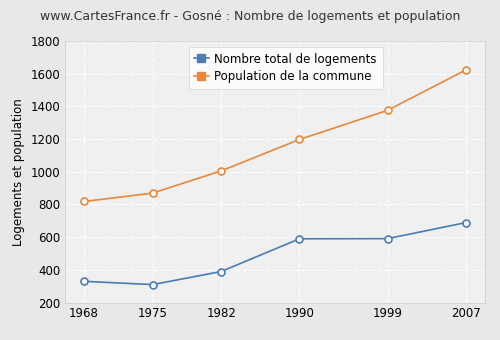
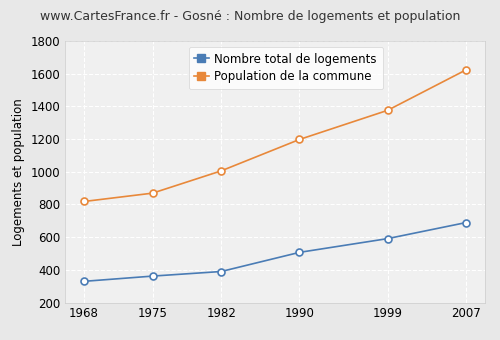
Nombre total de logements/1975: 310 -> 360
Nombre total de logements/1990: 590 -> 510
